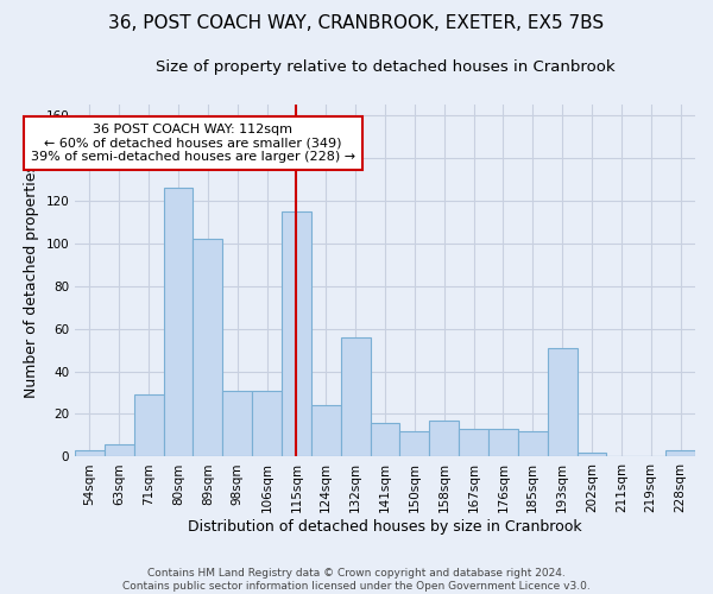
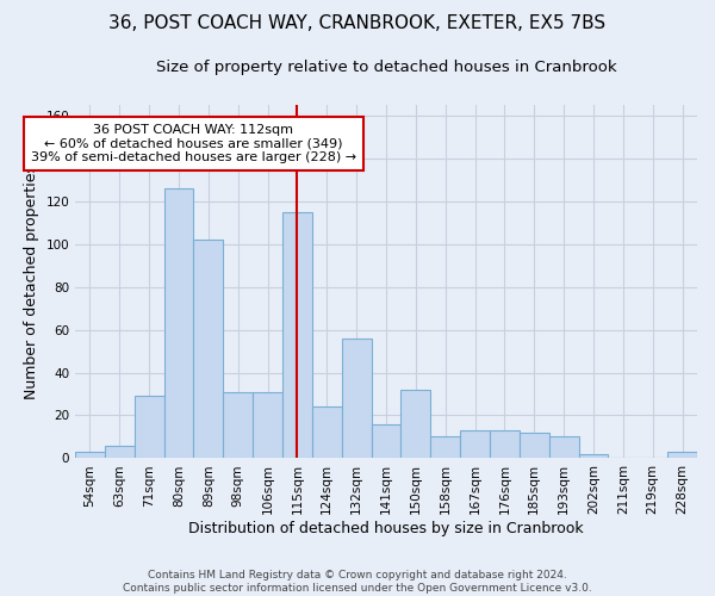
150sqm: 12 -> 32
158sqm: 17 -> 10
193sqm: 51 -> 10
